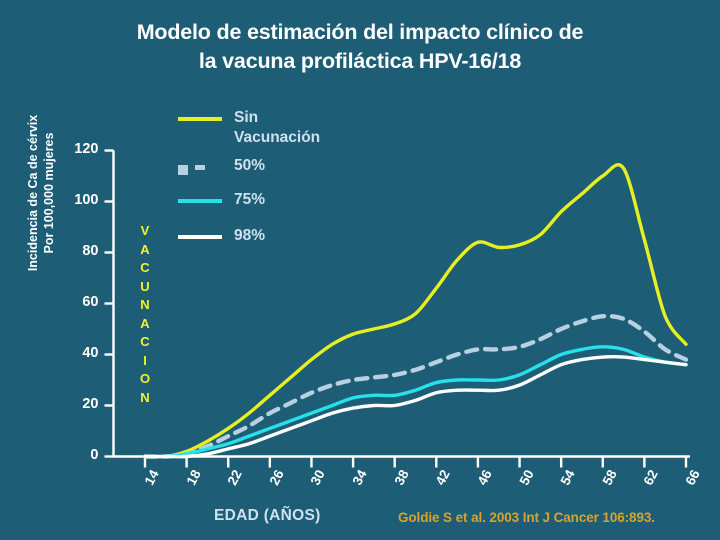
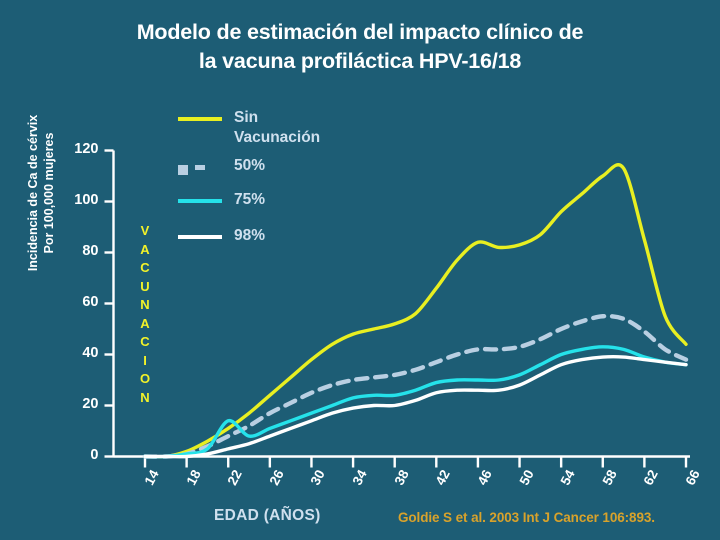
75%/22: 5 -> 14
